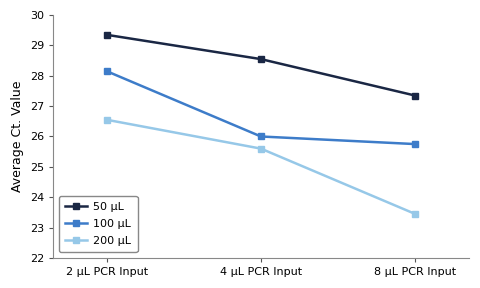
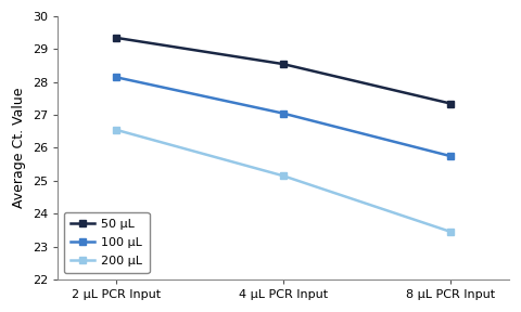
100 μL/4 μL PCR Input: 26.00 -> 27.05
200 μL/4 μL PCR Input: 25.60 -> 25.15
